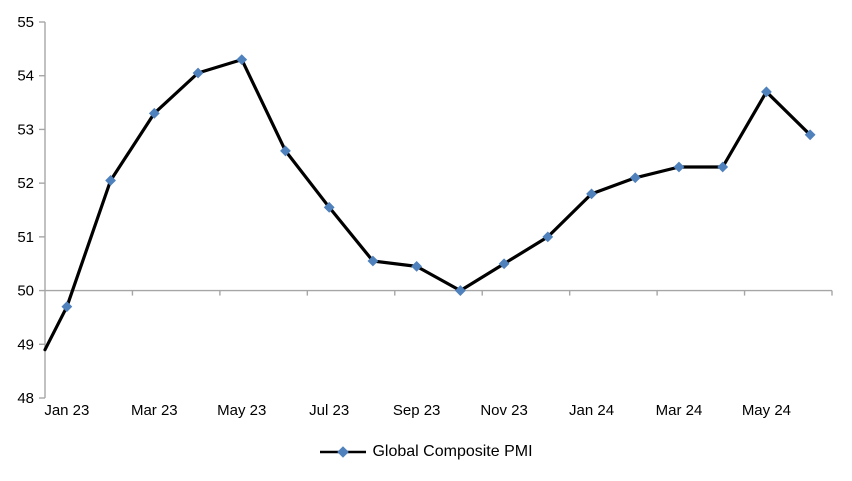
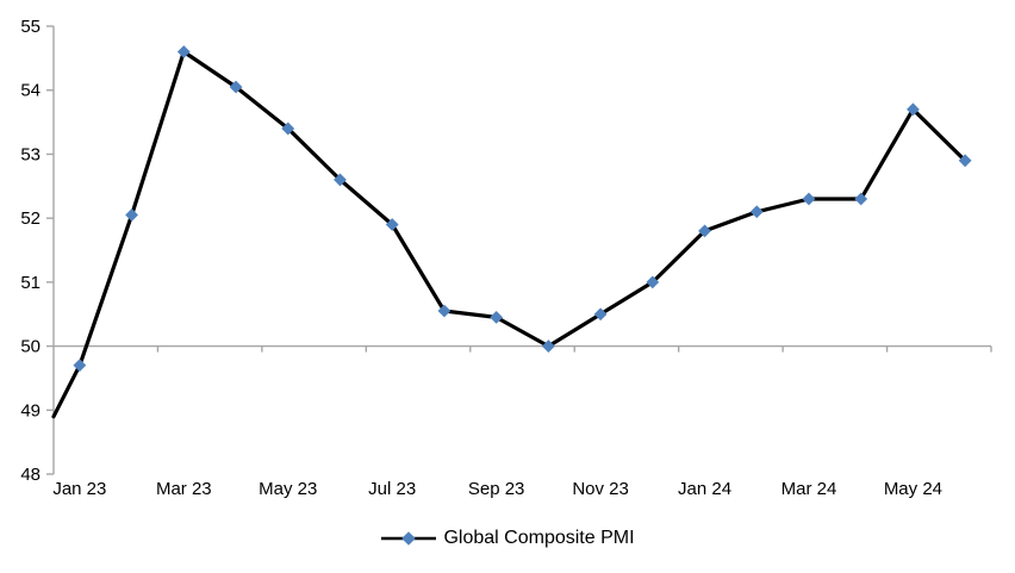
Mar 23: 53.3 -> 54.6
May 23: 54.3 -> 53.4
Jul 23: 51.5 -> 51.9
